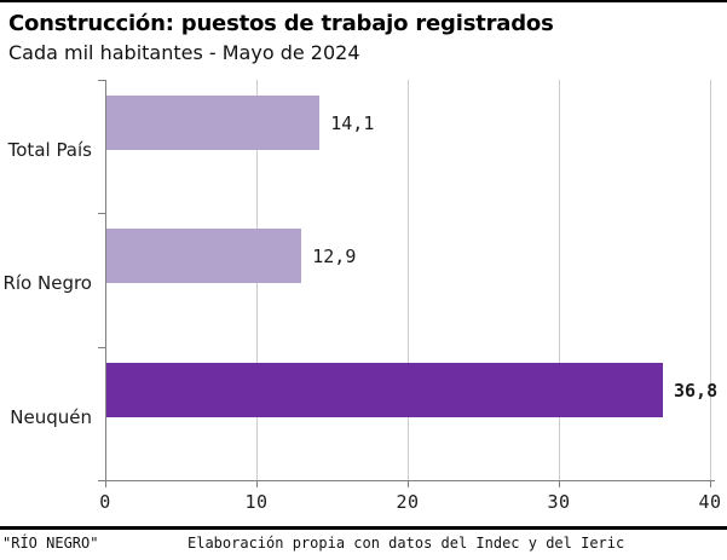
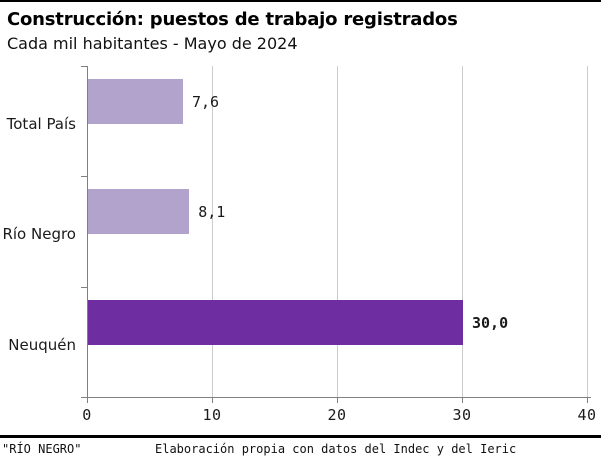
Total País: 14,1 -> 7,6
Río Negro: 12,9 -> 8,1
Neuquén: 36,8 -> 30,0
